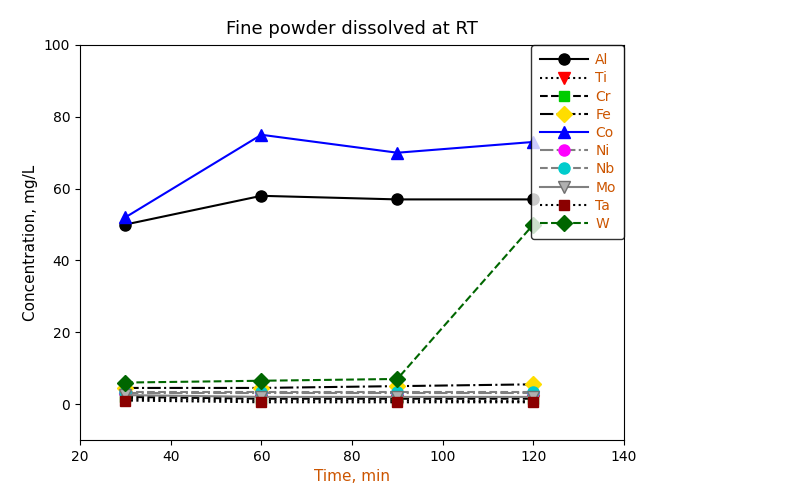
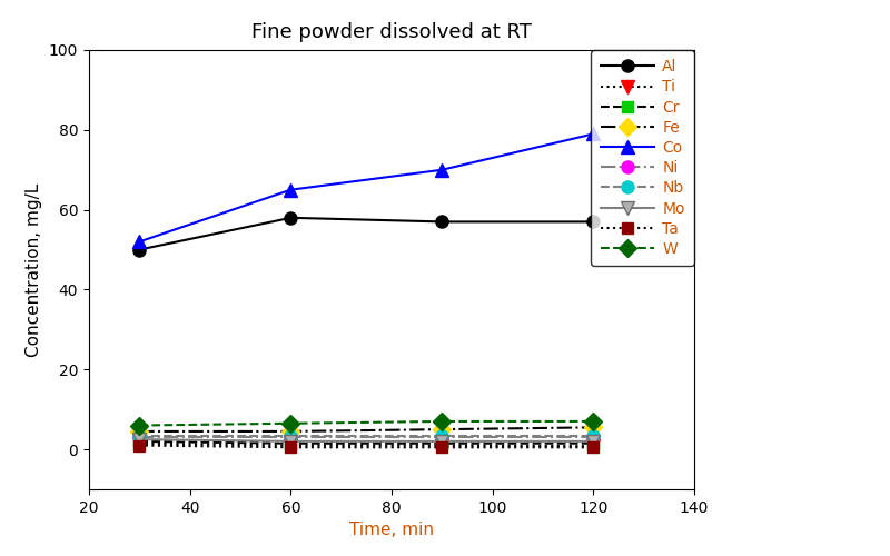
Co/60: 75 -> 65
Co/120: 73 -> 79
W/120: 50.0 -> 7.0
